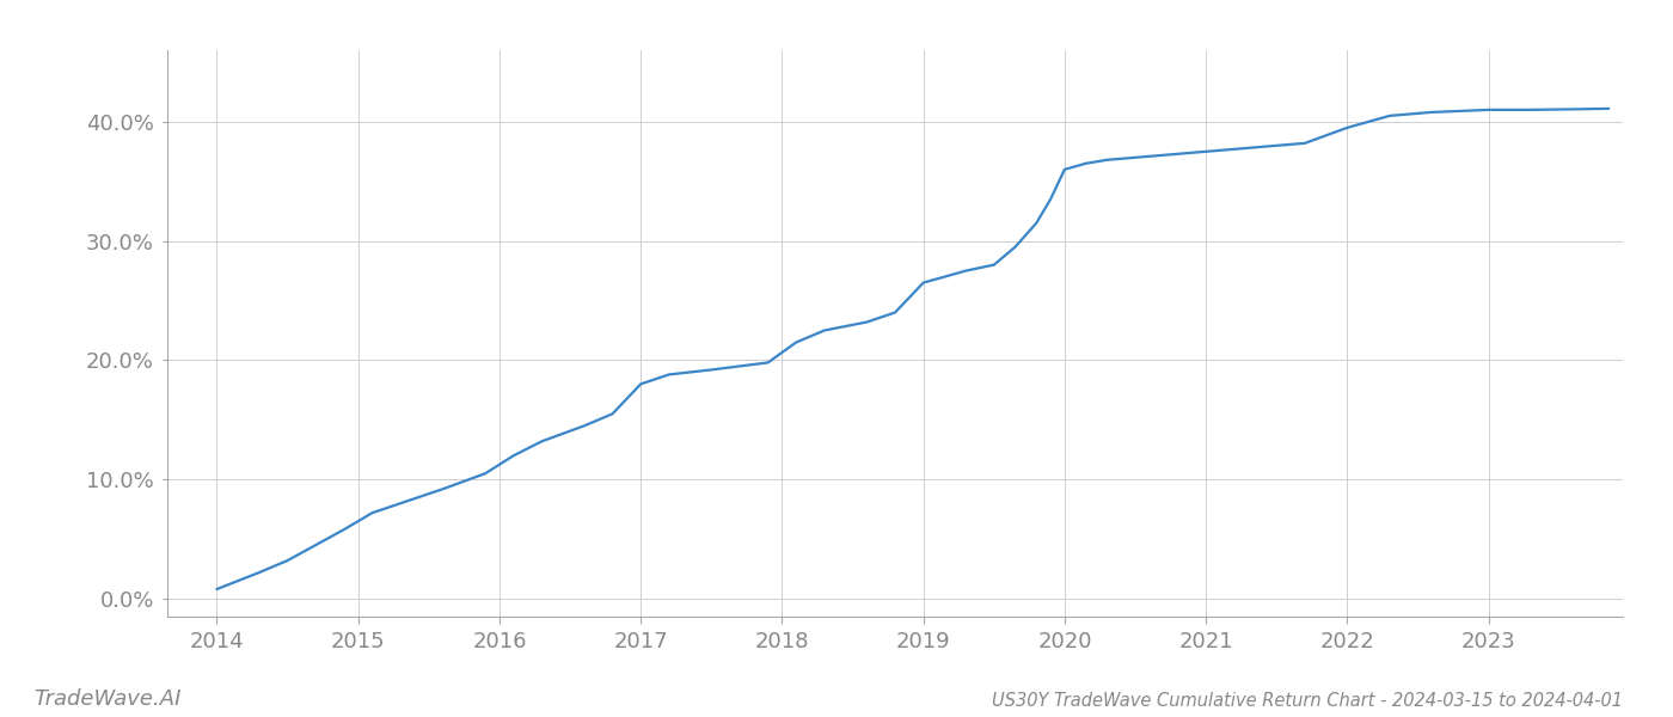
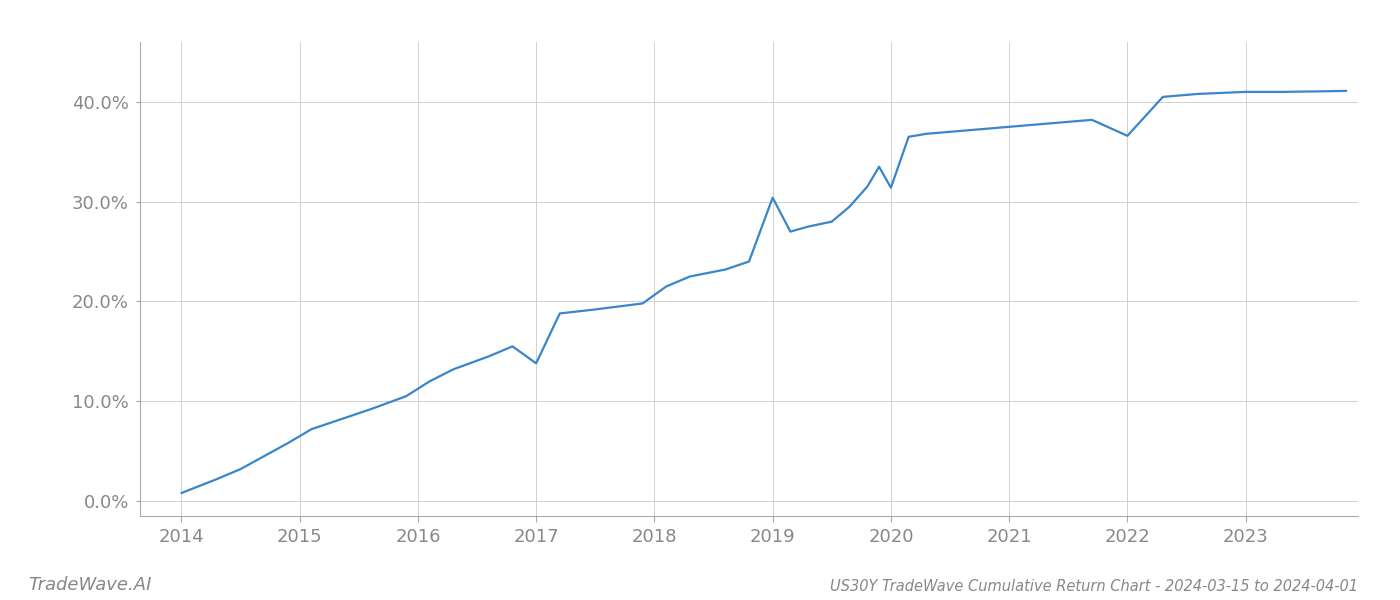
2017: 18.0% -> 13.8%
2019: 26.5% -> 30.4%
2020: 36.0% -> 31.4%
2022: 39.5% -> 36.6%
